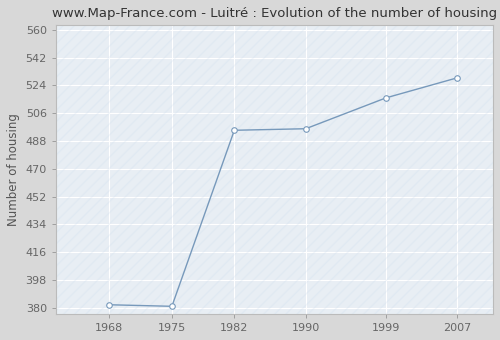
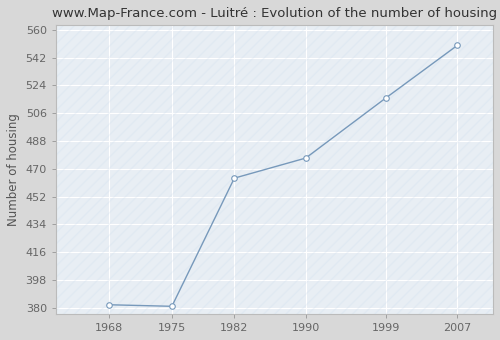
1982: 495 -> 464
1990: 496 -> 477
2007: 529 -> 550
